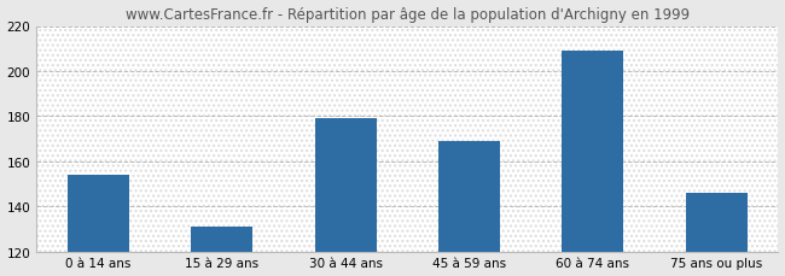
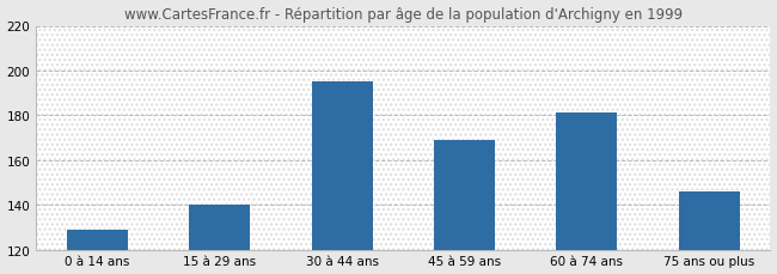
0 à 14 ans: 154 -> 129
15 à 29 ans: 131 -> 140
30 à 44 ans: 179 -> 195
60 à 74 ans: 209 -> 181
